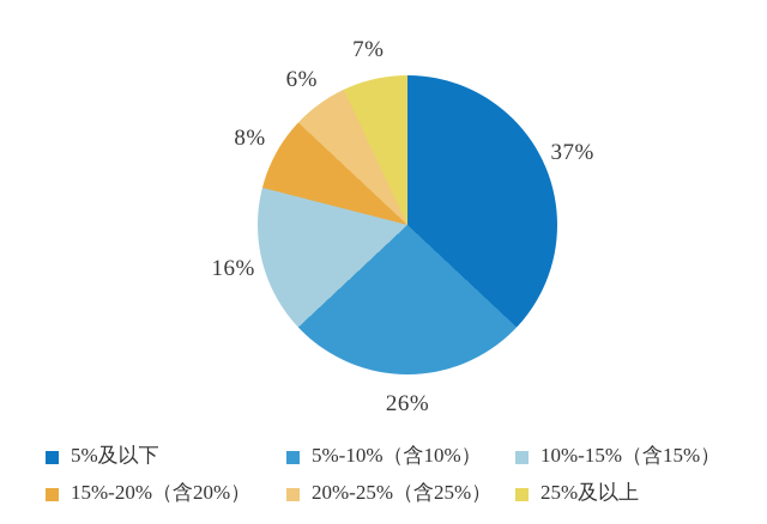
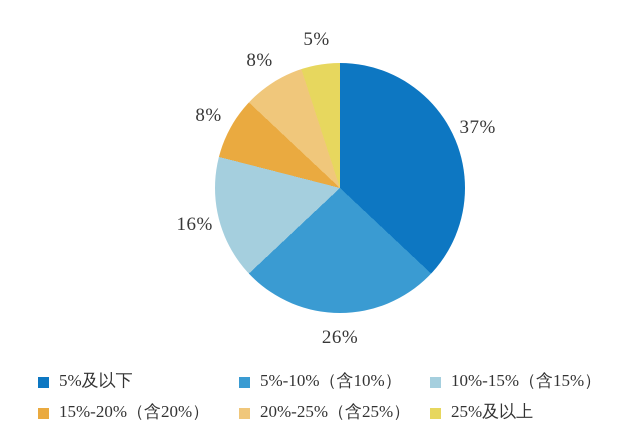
20%-25%（含25%）: 6% -> 8%
25%及以上: 7% -> 5%
